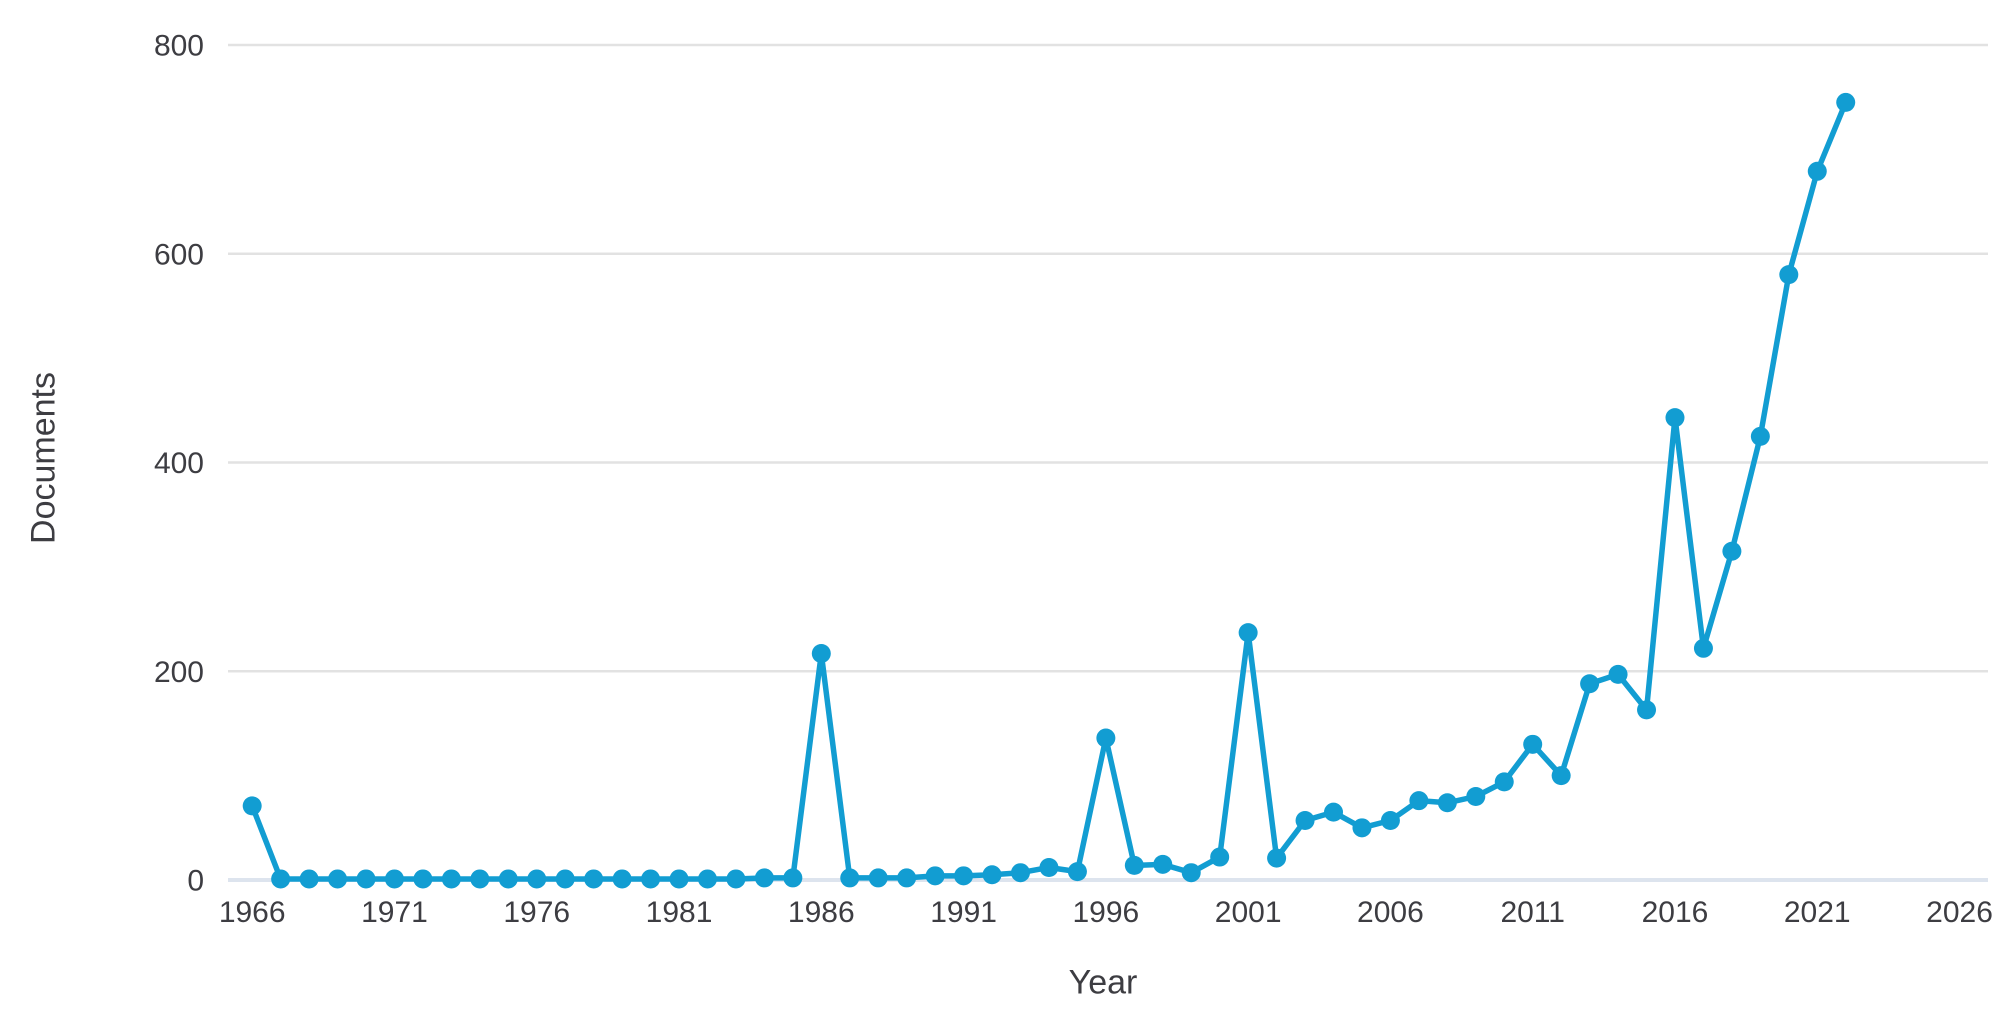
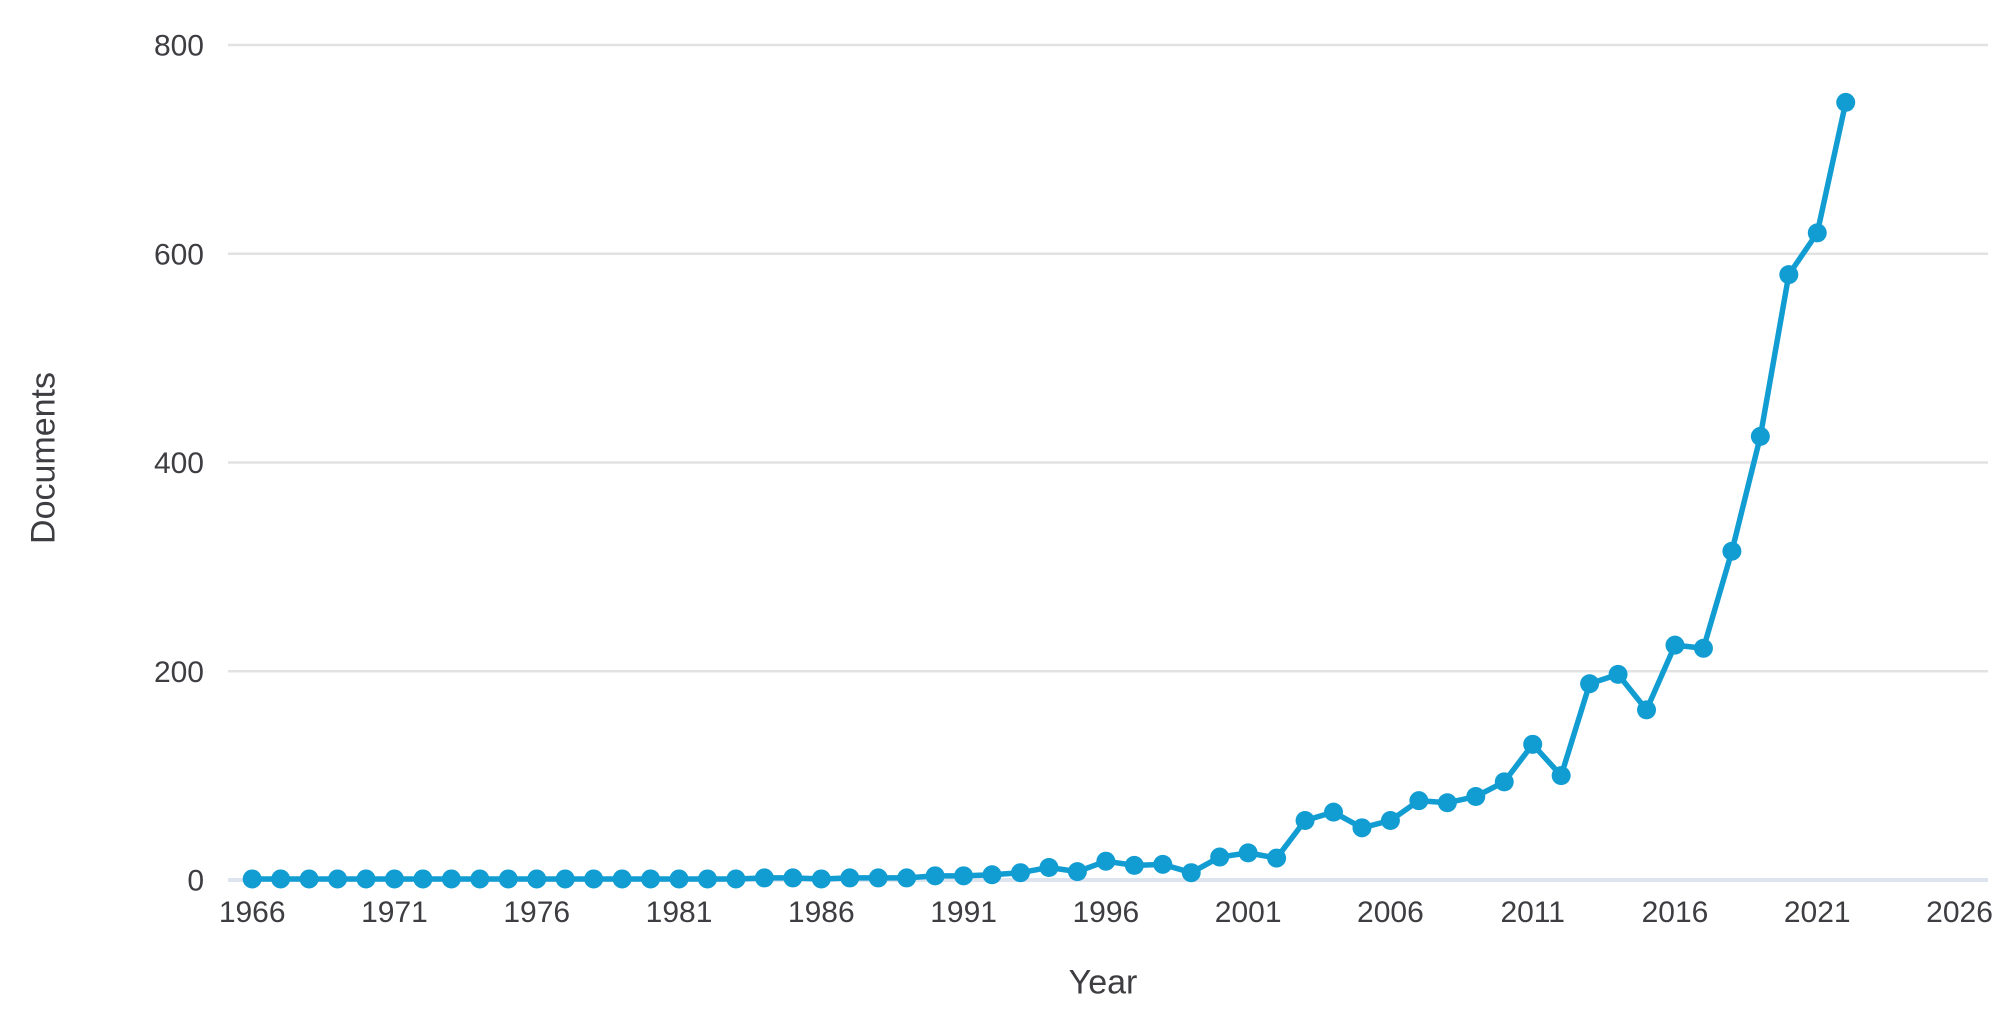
1966: 71 -> 1
1986: 217 -> 1
1996: 136 -> 18
2001: 237 -> 26
2016: 443 -> 225
2021: 679 -> 620
